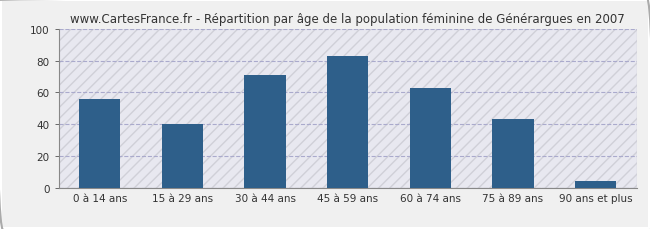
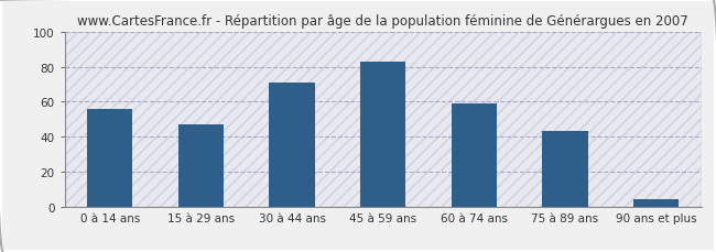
15 à 29 ans: 40 -> 47
60 à 74 ans: 63 -> 59
